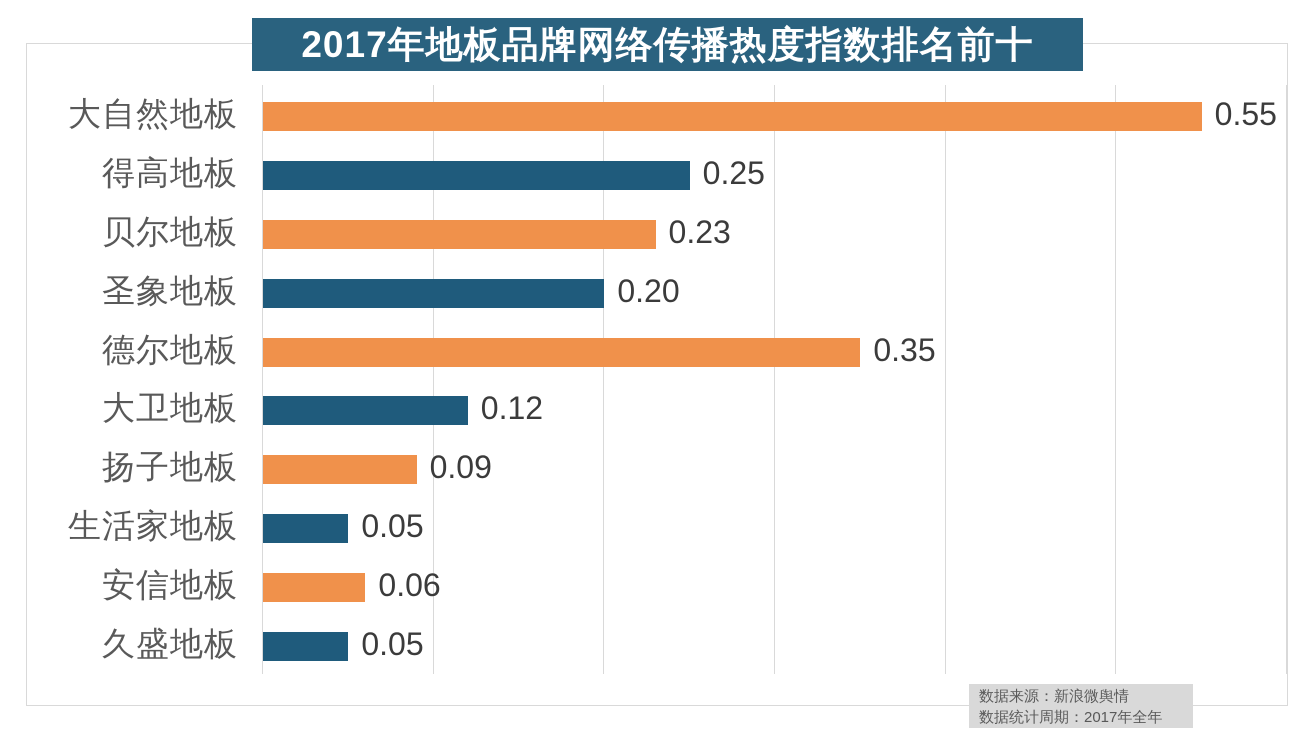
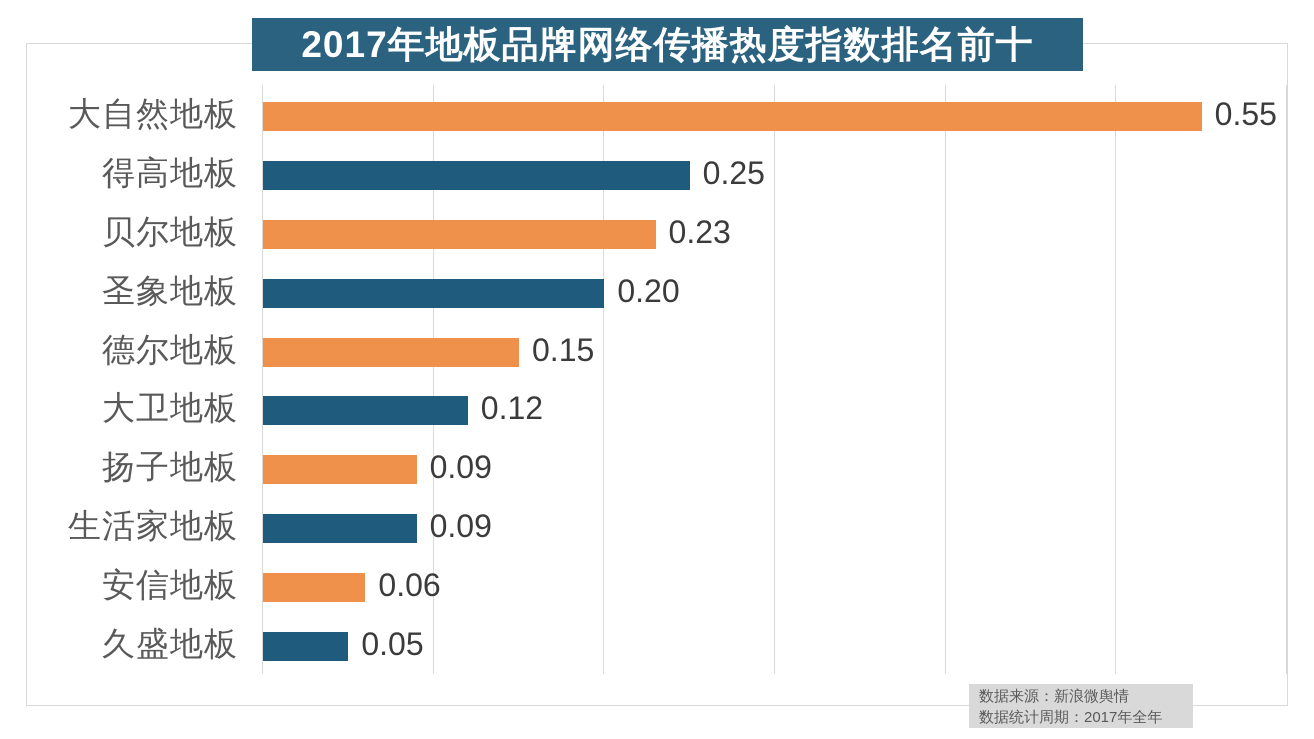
德尔地板: 0.35 -> 0.15
生活家地板: 0.05 -> 0.09
